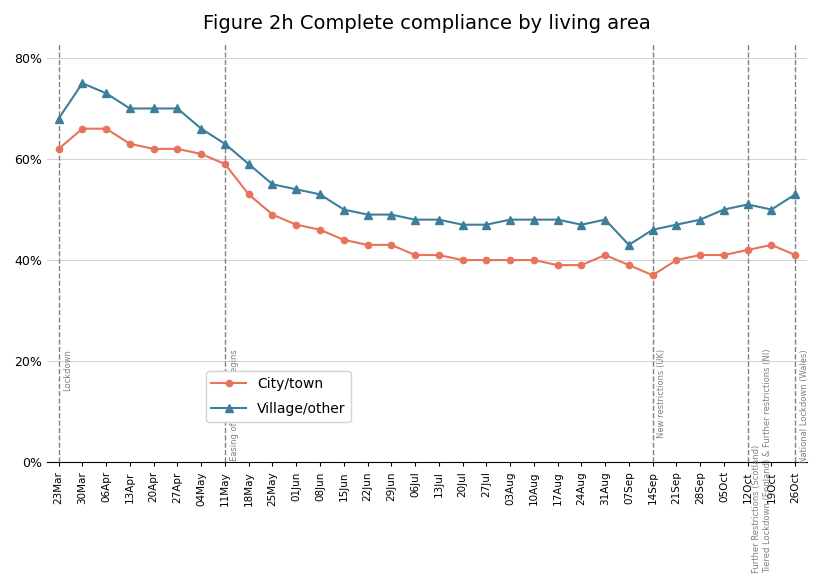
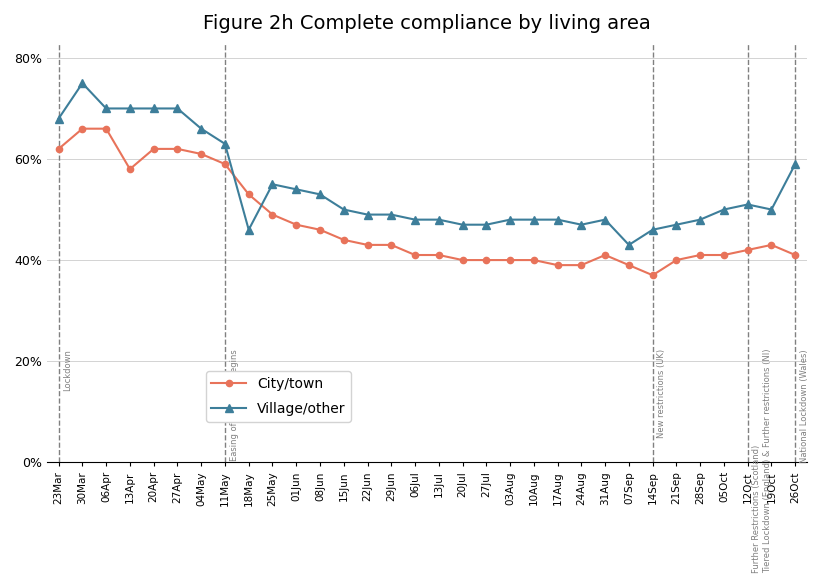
Village/other/06Apr: 73% -> 70%
City/town/13Apr: 63% -> 58%
Village/other/18May: 59% -> 46%
Village/other/26Oct: 53% -> 59%
